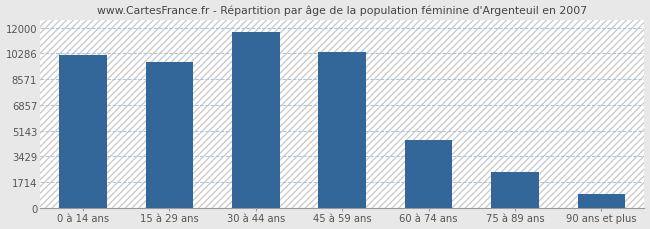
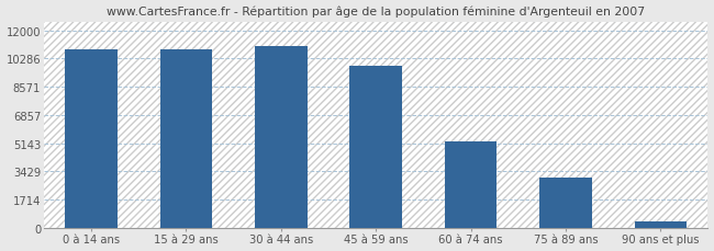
0 à 14 ans: 10200 -> 10800
15 à 29 ans: 9700 -> 10800
30 à 44 ans: 11700 -> 11000
45 à 59 ans: 10400 -> 9800
60 à 74 ans: 4500 -> 5200
75 à 89 ans: 2400 -> 3000
90 ans et plus: 900 -> 400
